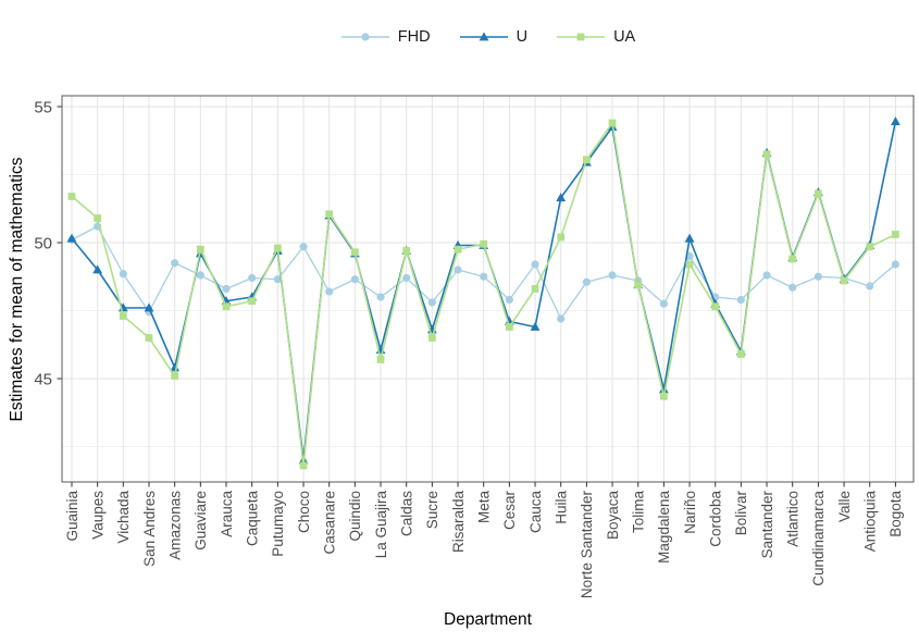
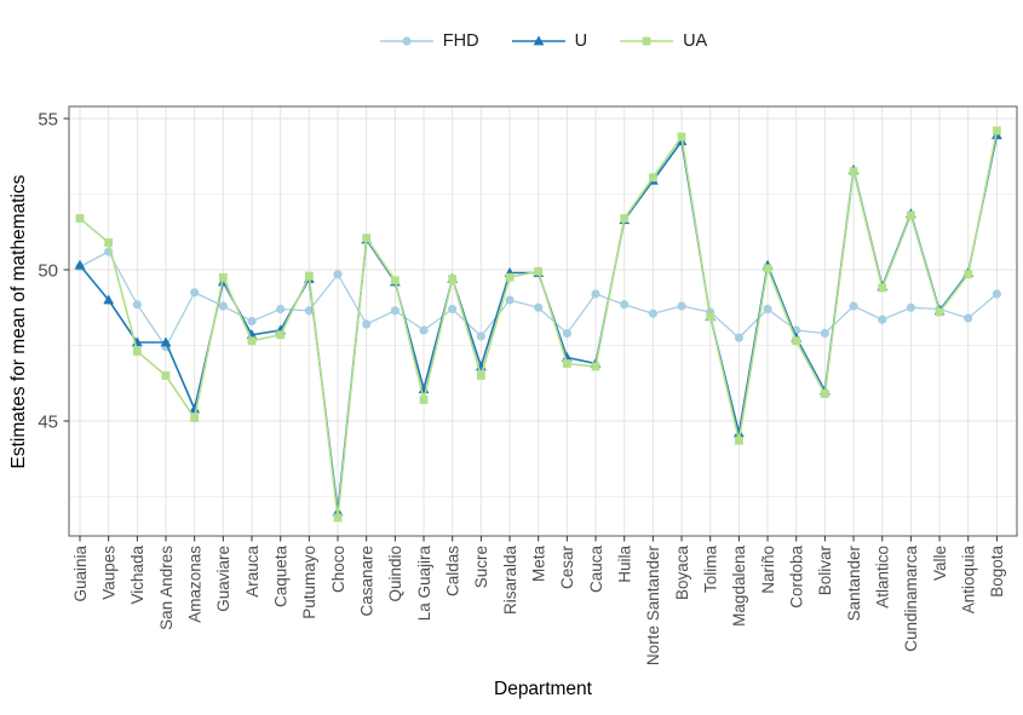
UA/Cauca: 48.3 -> 46.8
FHD/Huila: 47.2 -> 48.9
UA/Huila: 50.2 -> 51.7
FHD/Nariño: 49.5 -> 48.7
UA/Nariño: 49.2 -> 50.0
UA/Bogota: 50.3 -> 54.6
